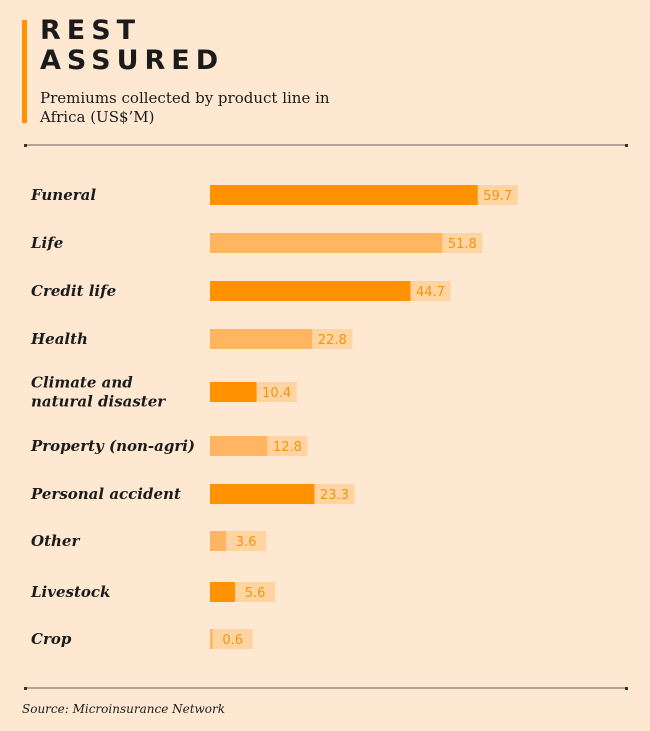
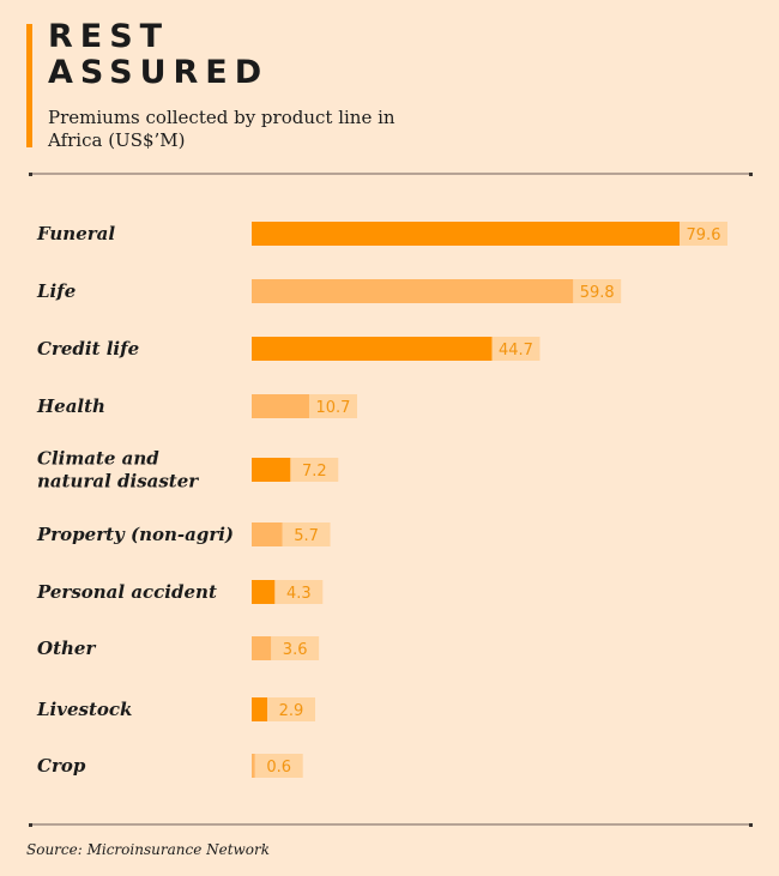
Funeral: 59.7 -> 79.6
Life: 51.8 -> 59.8
Health: 22.8 -> 10.7
Climate and natural disaster: 10.4 -> 7.2
Property (non-agri): 12.8 -> 5.7
Personal accident: 23.3 -> 4.3
Livestock: 5.6 -> 2.9
